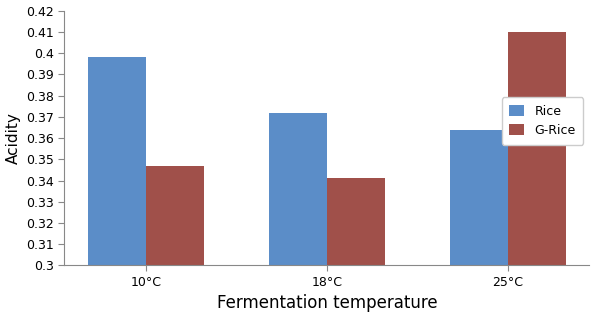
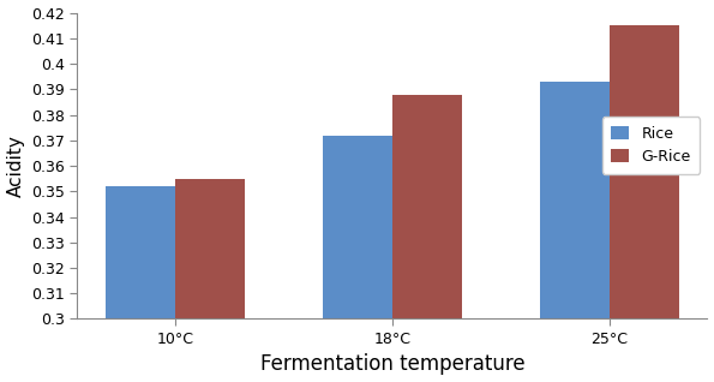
Rice/10°C: 0.398 -> 0.352
G-Rice/10°C: 0.347 -> 0.355
G-Rice/18°C: 0.341 -> 0.388
Rice/25°C: 0.364 -> 0.393
G-Rice/25°C: 0.410 -> 0.415
